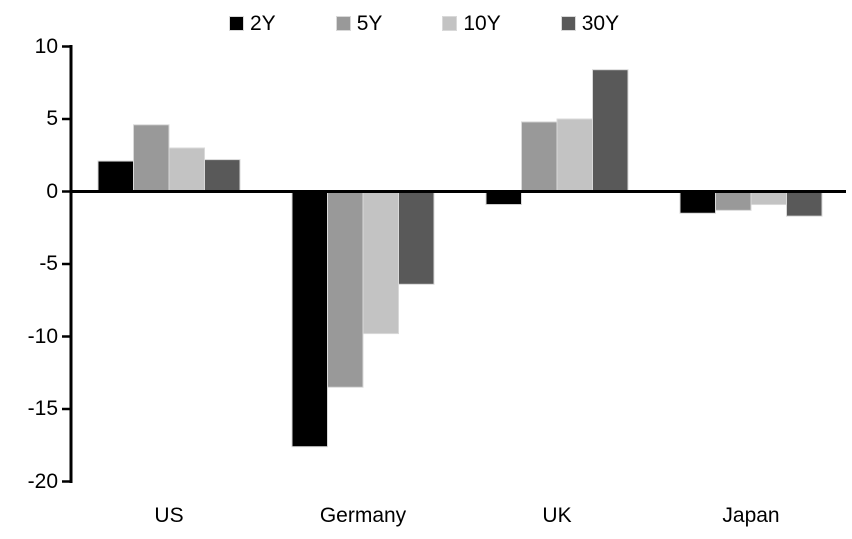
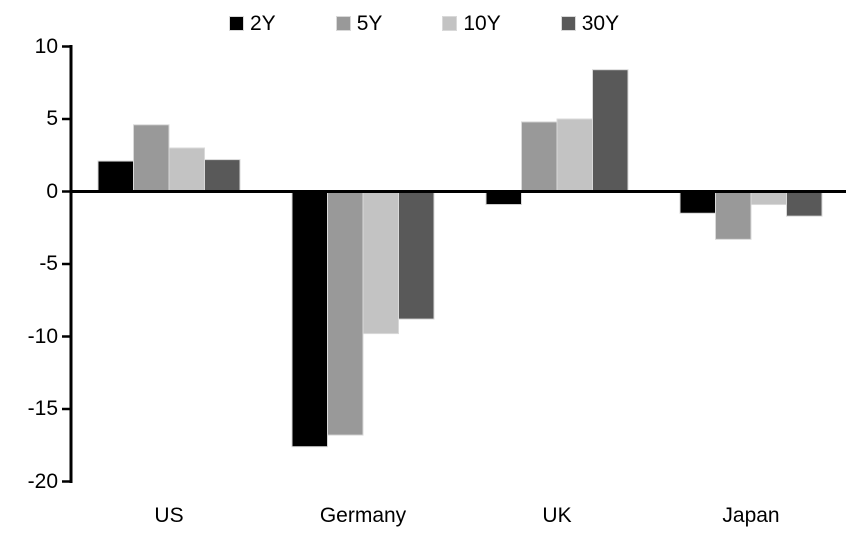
5Y/Germany: -13.5 -> -16.8
30Y/Germany: -6.4 -> -8.8
5Y/Japan: -1.3 -> -3.3
